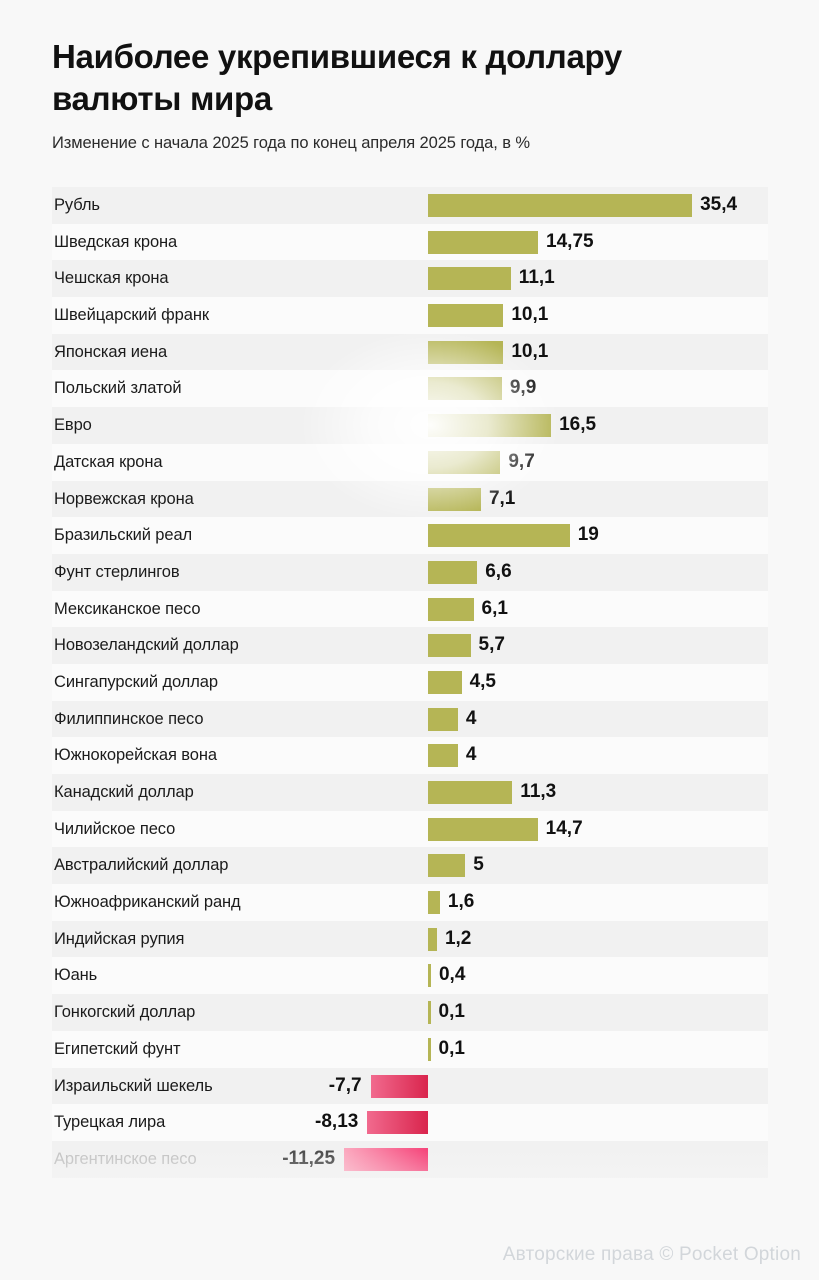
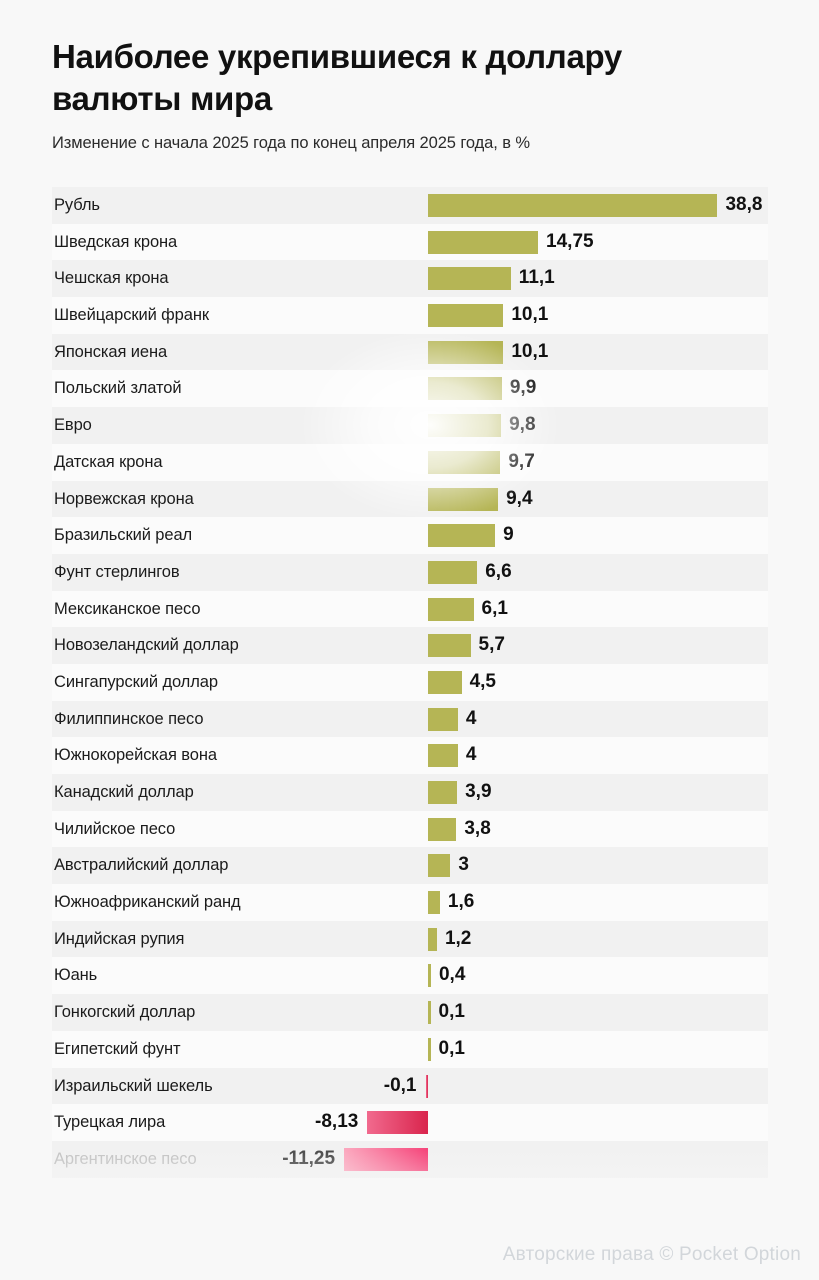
Рубль: 35,4 -> 38,8
Евро: 16,5 -> 9,8
Норвежская крона: 7,1 -> 9,4
Бразильский реал: 19 -> 9
Канадский доллар: 11,3 -> 3,9
Чилийское песо: 14,7 -> 3,8
Австралийский доллар: 5 -> 3
Израильский шекель: -7,7 -> -0,1
